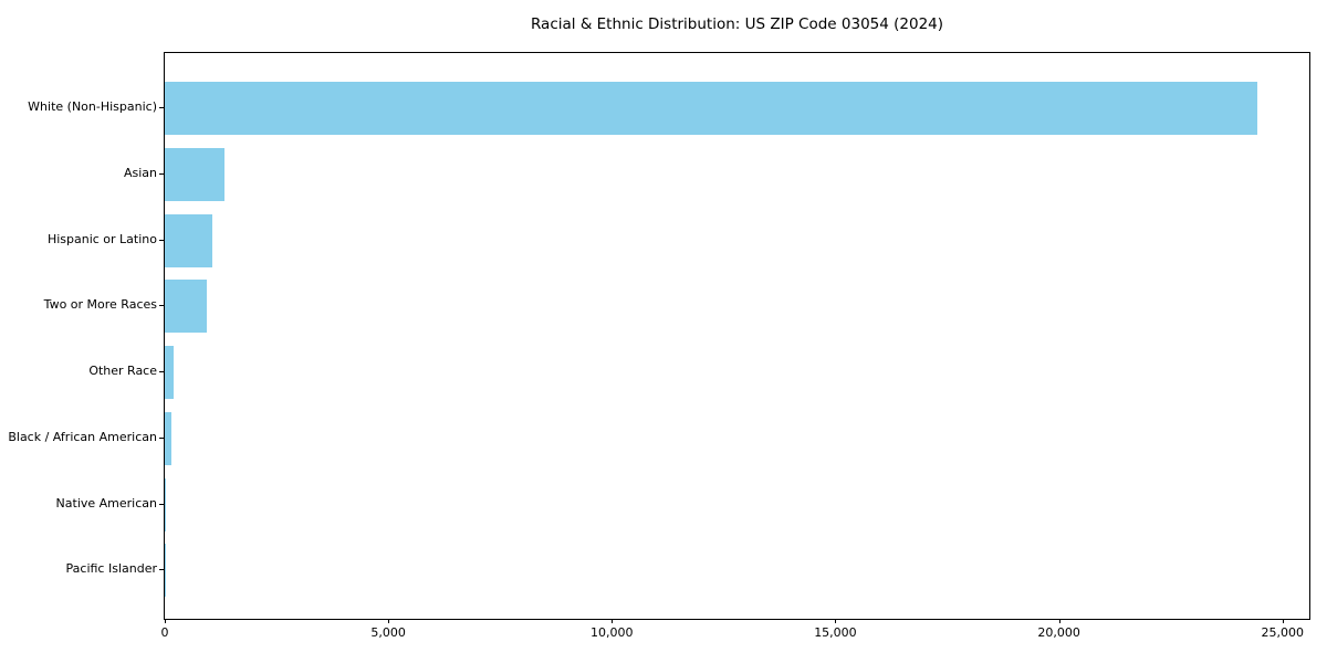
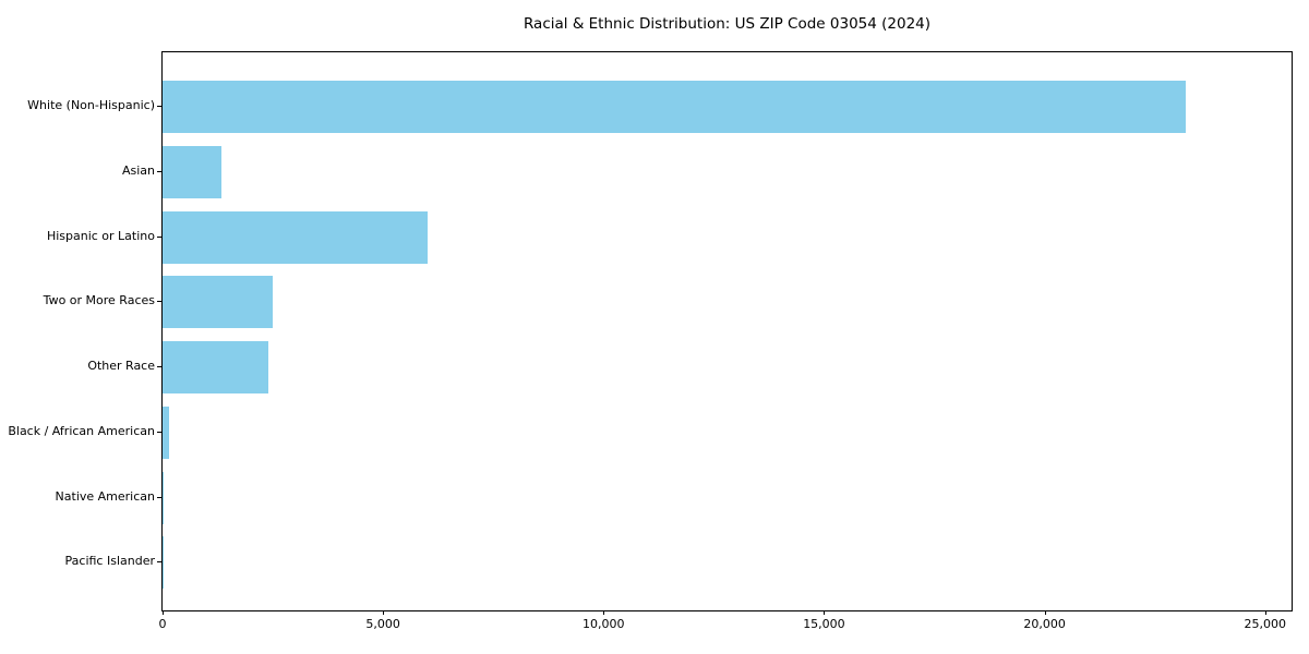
White (Non-Hispanic): 24400 -> 23200
Hispanic or Latino: 1100 -> 6000
Two or More Races: 900 -> 2500
Other Race: 200 -> 2400
